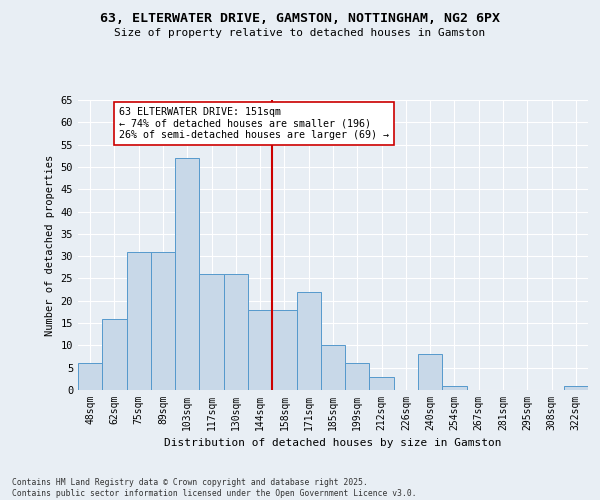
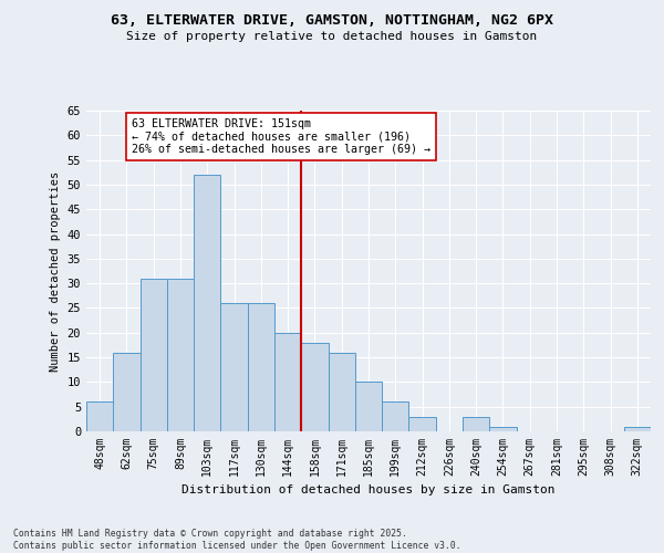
144sqm: 18 -> 20
171sqm: 22 -> 16
240sqm: 8 -> 3
